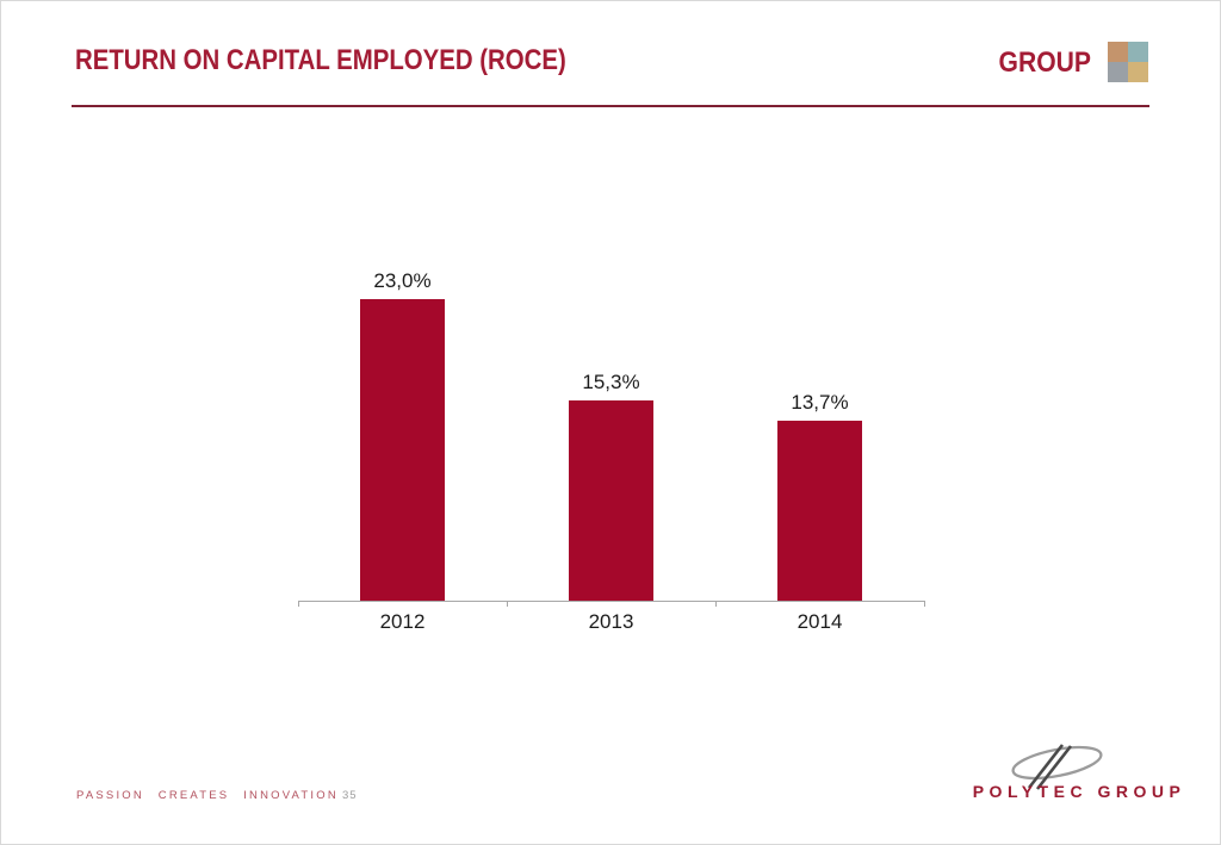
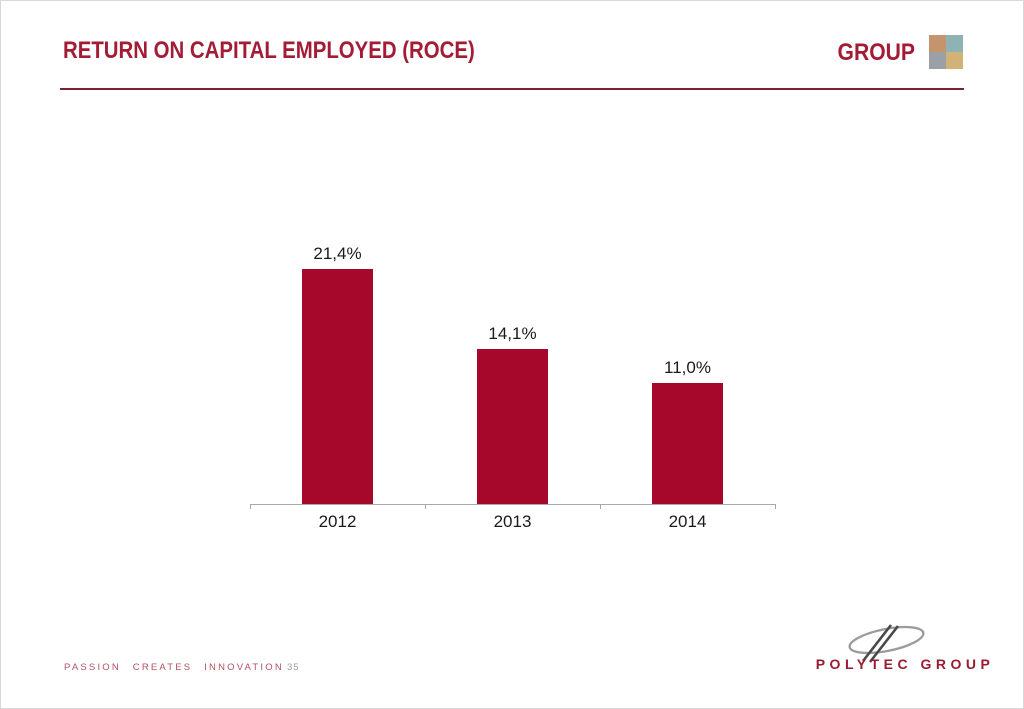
2012: 23,0% -> 21,4%
2013: 15,3% -> 14,1%
2014: 13,7% -> 11,0%
